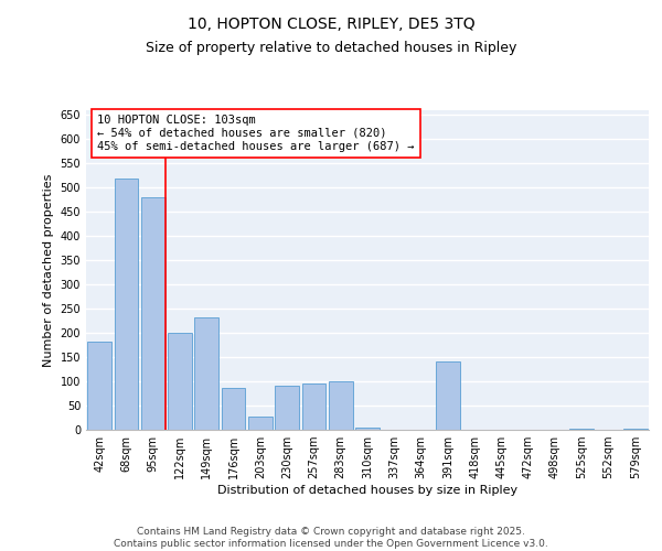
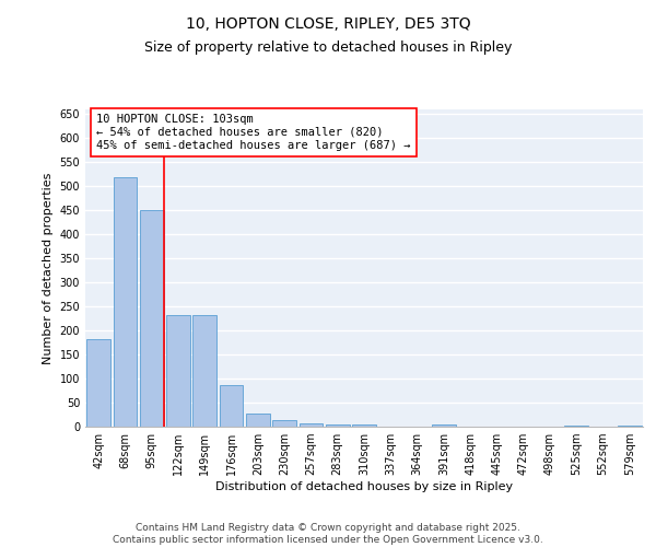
95sqm: 480 -> 450
122sqm: 200 -> 232
230sqm: 90 -> 13
257sqm: 95 -> 7
283sqm: 100 -> 5
391sqm: 140 -> 5
